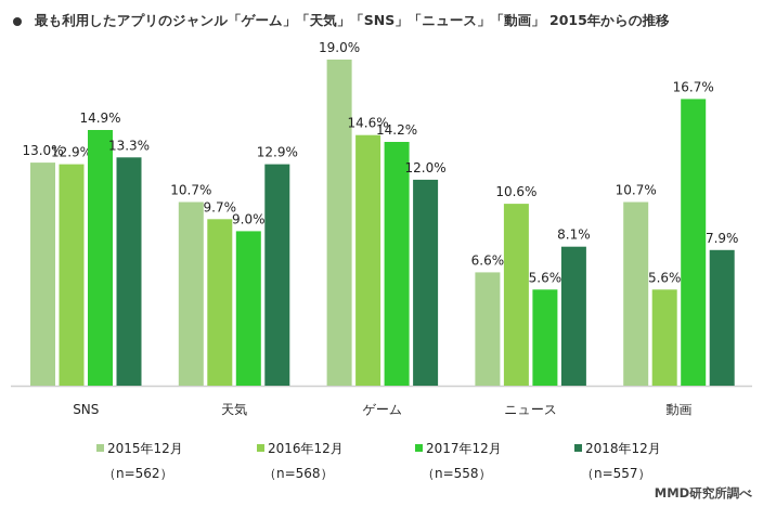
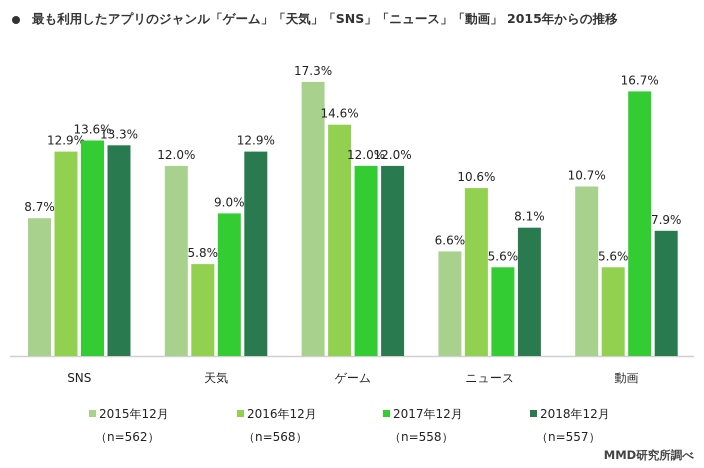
2015年12月/SNS: 13.0% -> 8.7%
2017年12月/SNS: 14.9% -> 13.6%
2015年12月/天気: 10.7% -> 12.0%
2016年12月/天気: 9.7% -> 5.8%
2015年12月/ゲーム: 19.0% -> 17.3%
2017年12月/ゲーム: 14.2% -> 12.0%
